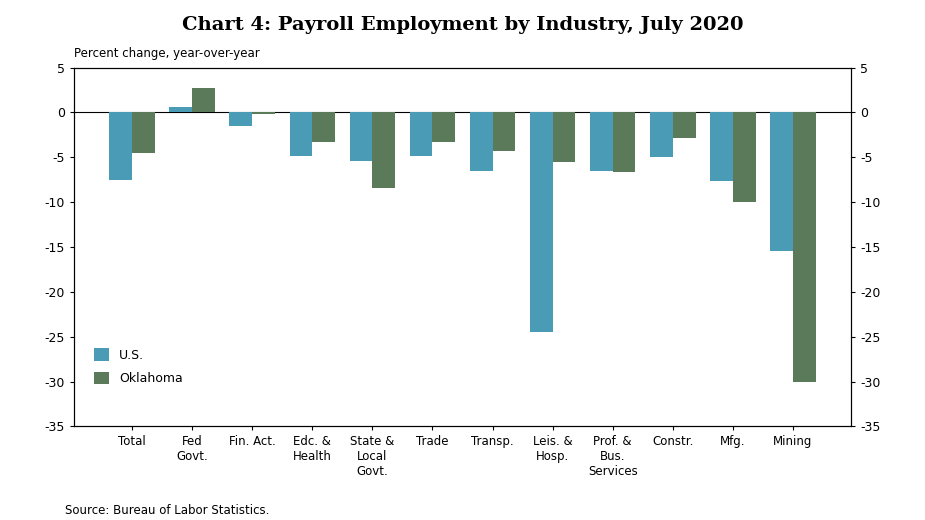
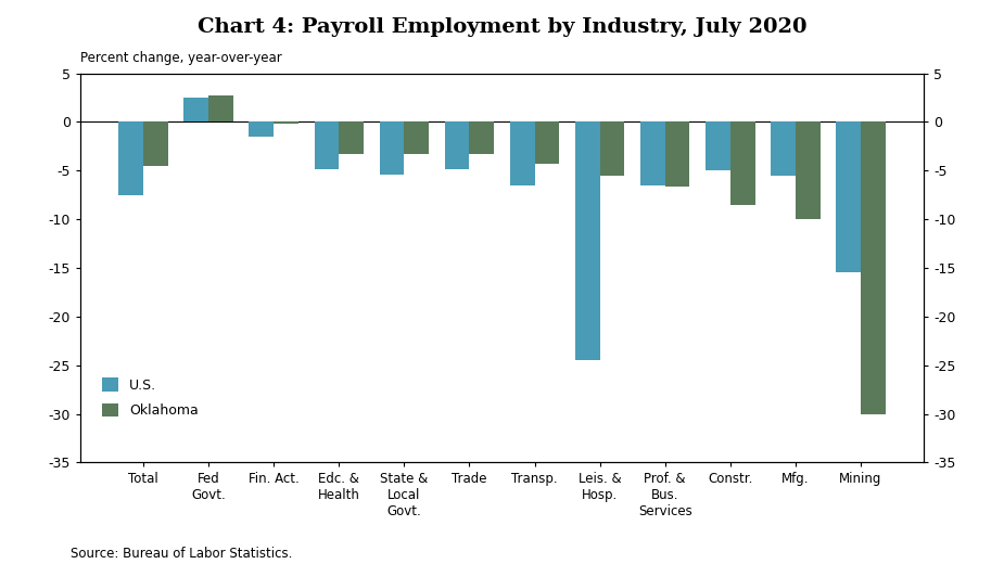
U.S./Fed Govt.: 0.6 -> 2.5
Oklahoma/State & Local Govt.: -8.4 -> -3.3
Oklahoma/Constr.: -2.8 -> -8.5
U.S./Mfg.: -7.6 -> -5.5
